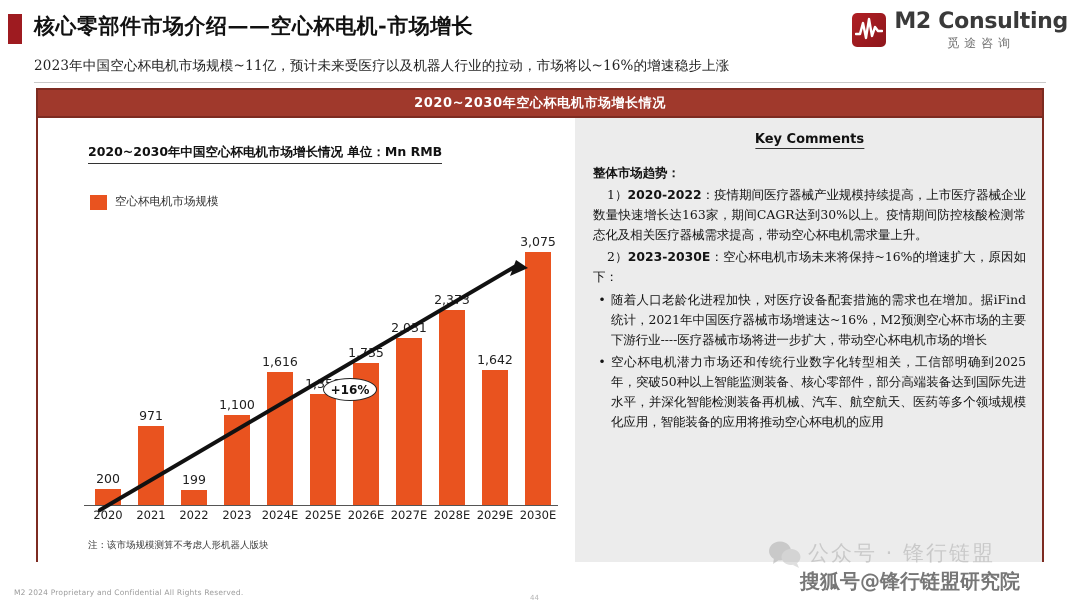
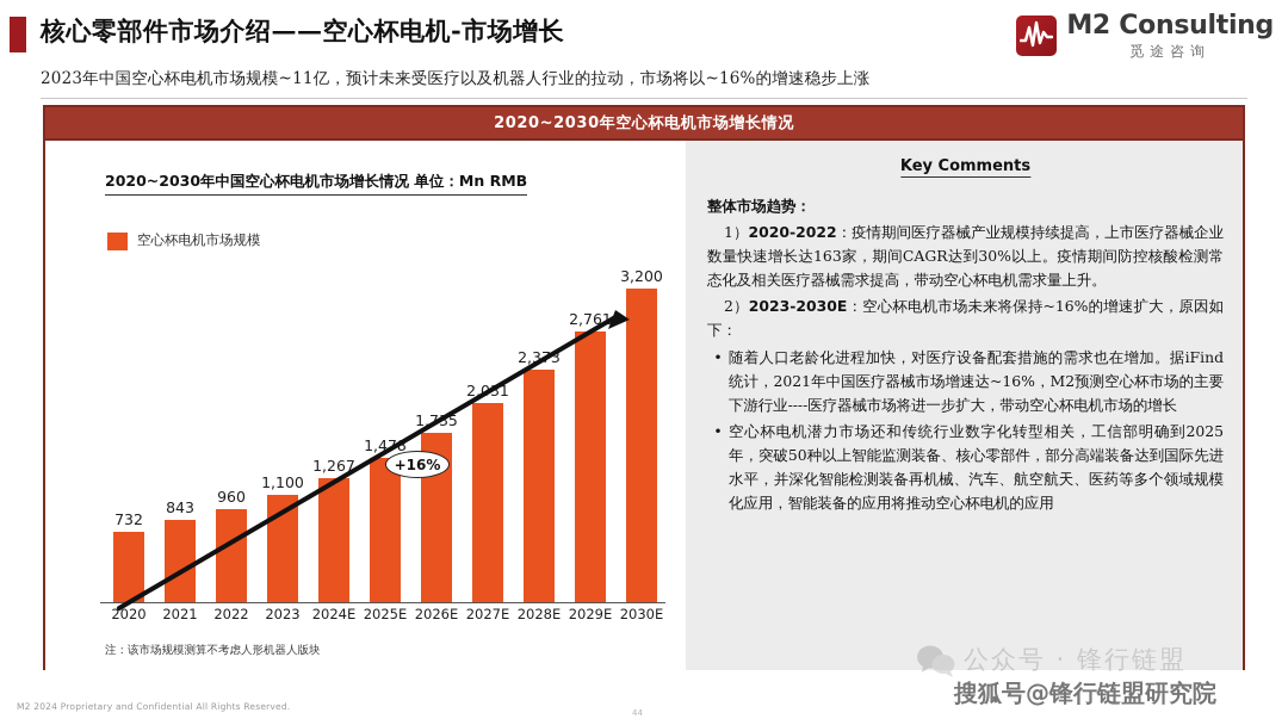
2020: 200 -> 732
2021: 971 -> 843
2022: 199 -> 960
2024E: 1,616 -> 1,267
2025E: 1,358 -> 1,478
2029E: 1,642 -> 2,761
2030E: 3,075 -> 3,200
